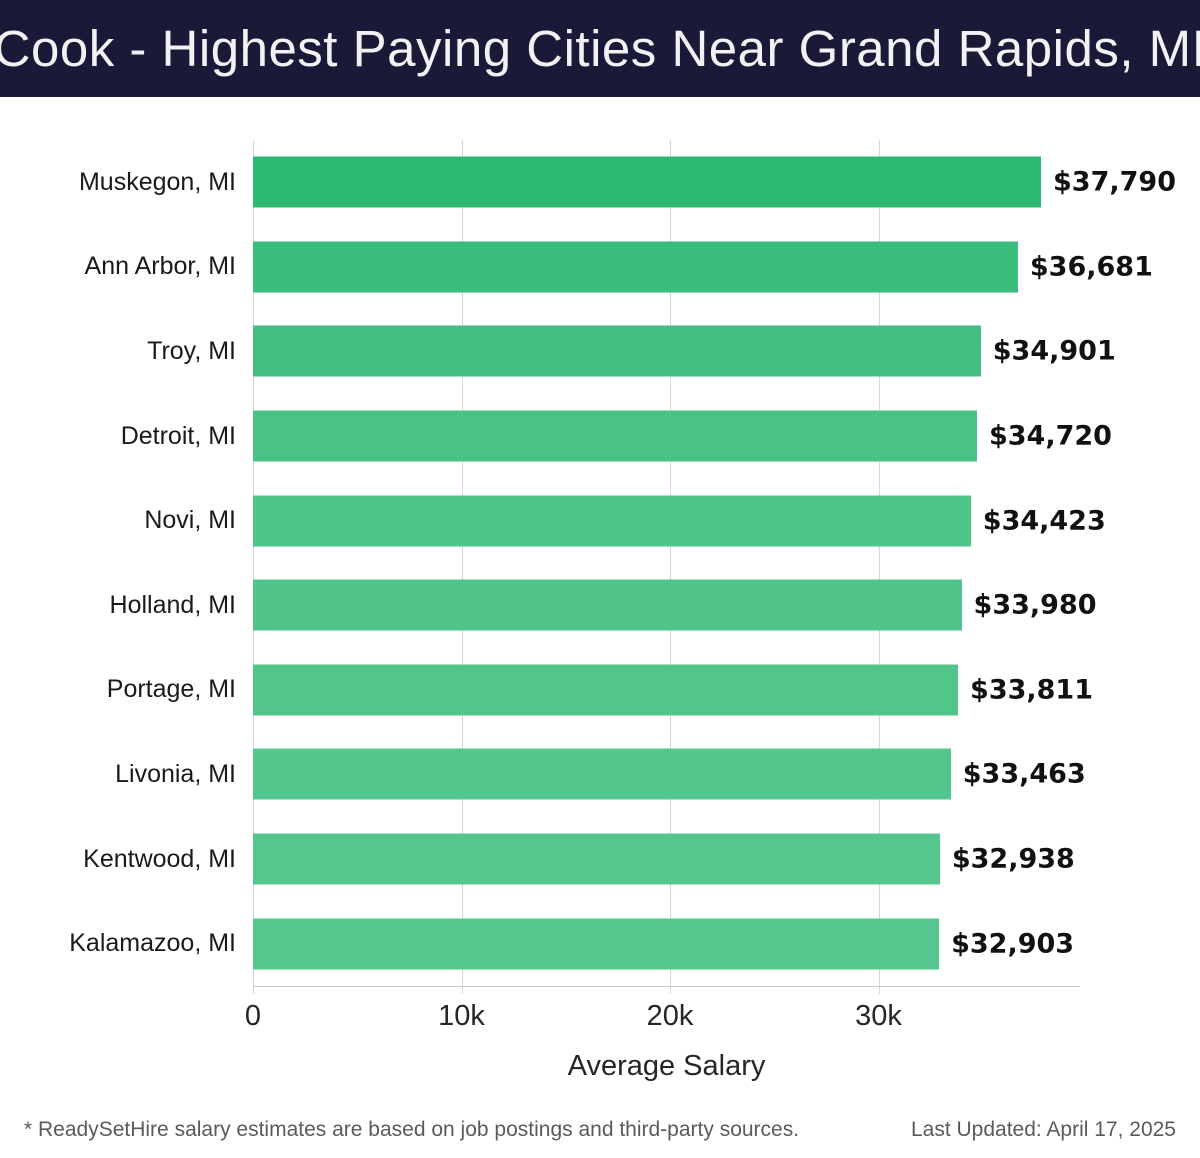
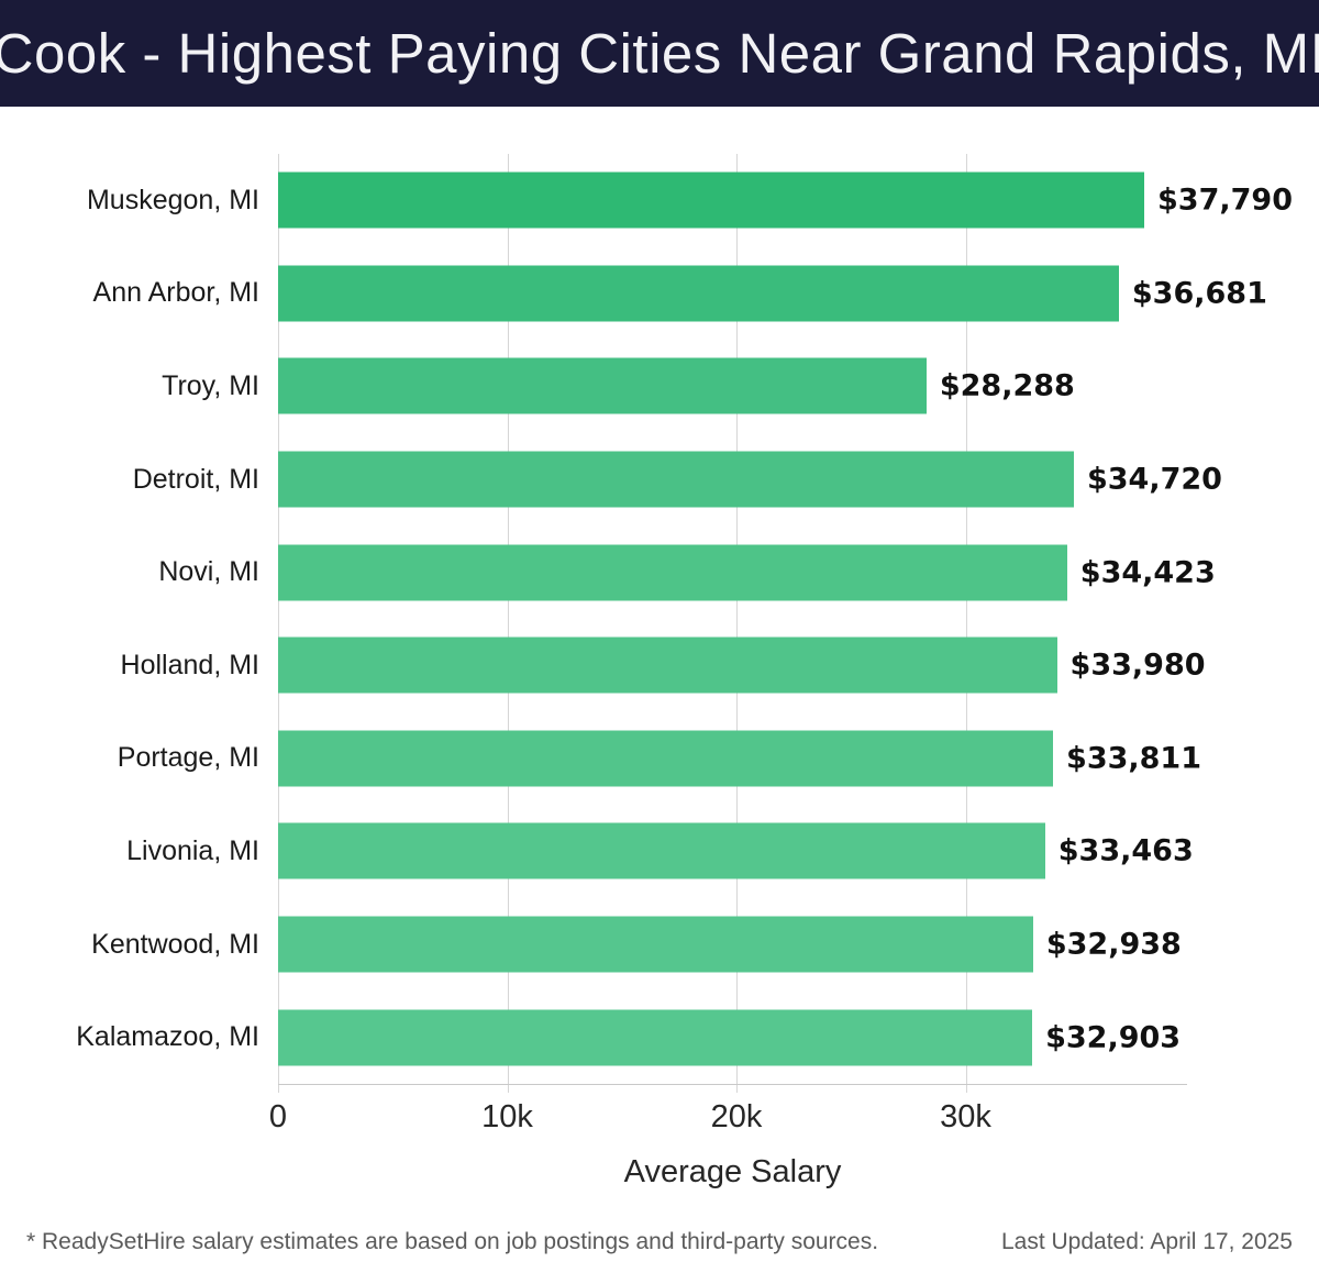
Troy, MI: $34,901 -> $28,288
